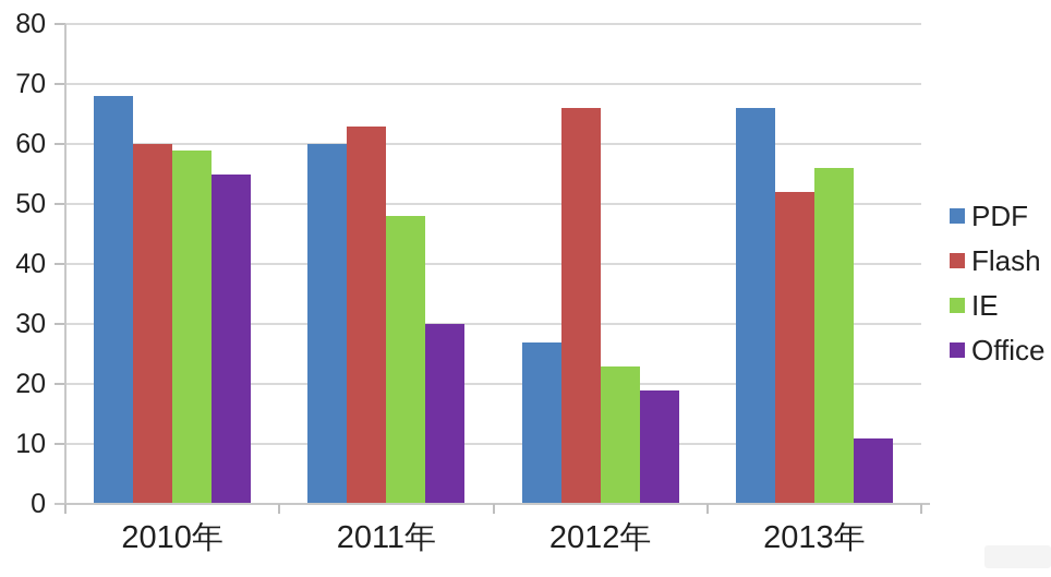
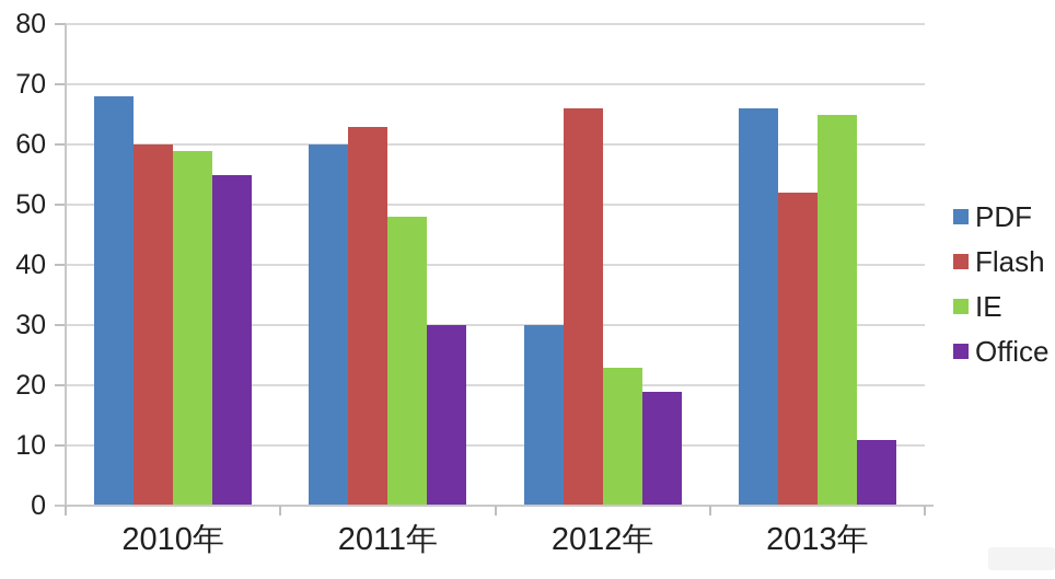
PDF/2012年: 27 -> 30
IE/2013年: 56 -> 65
